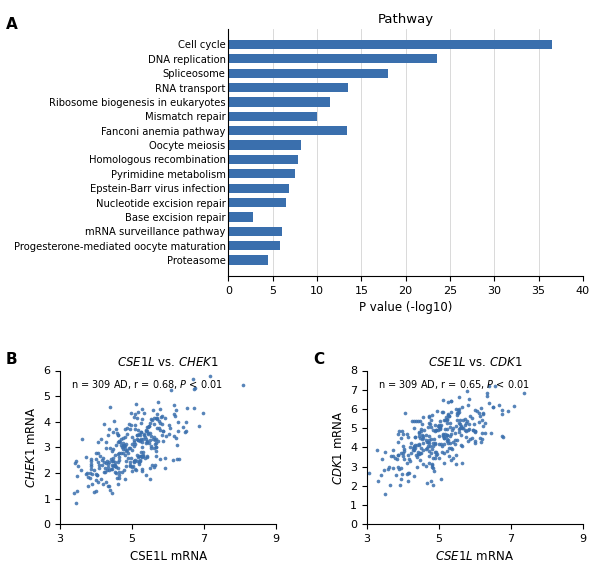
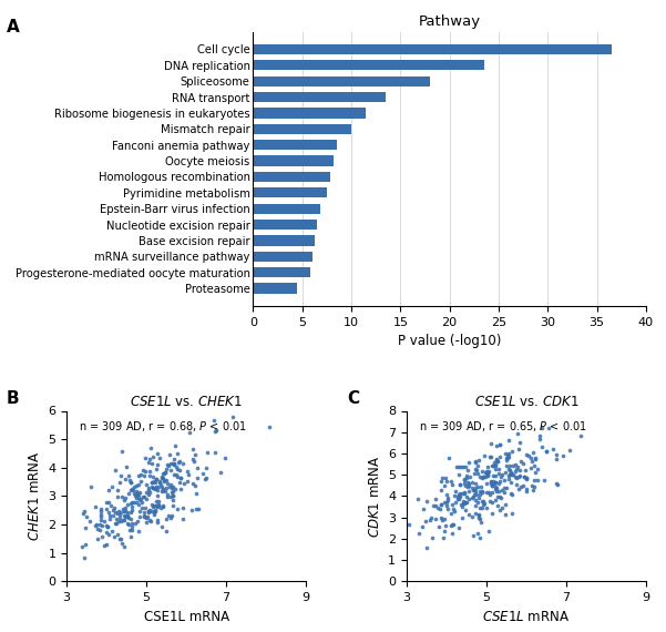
Pathway/Fanconi anemia pathway: 13.4 -> 8.5
Pathway/Base excision repair: 2.8 -> 6.3
